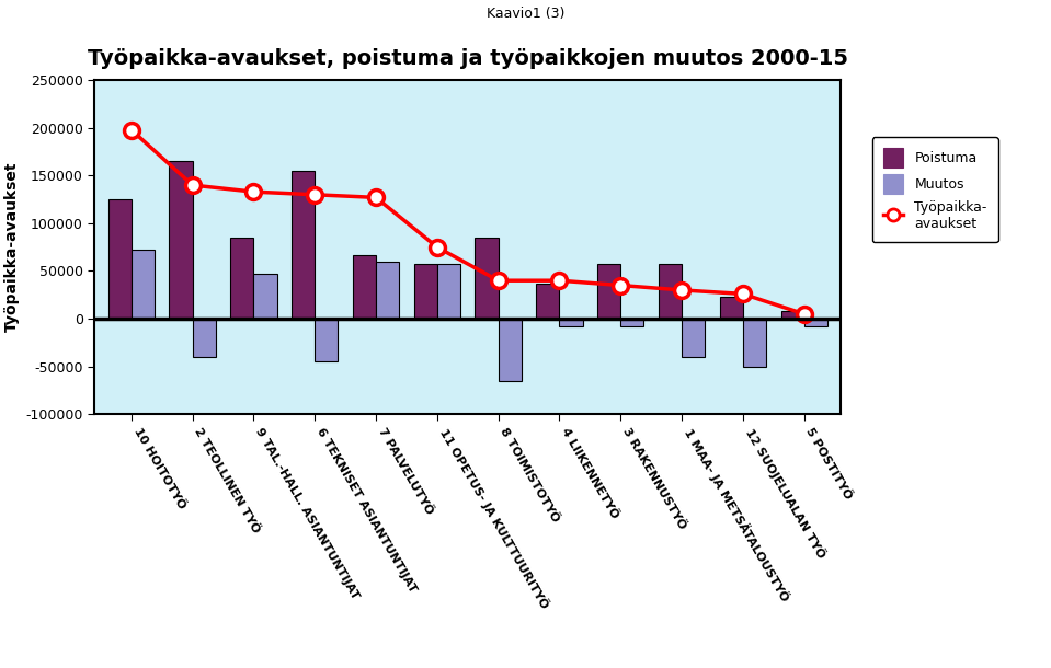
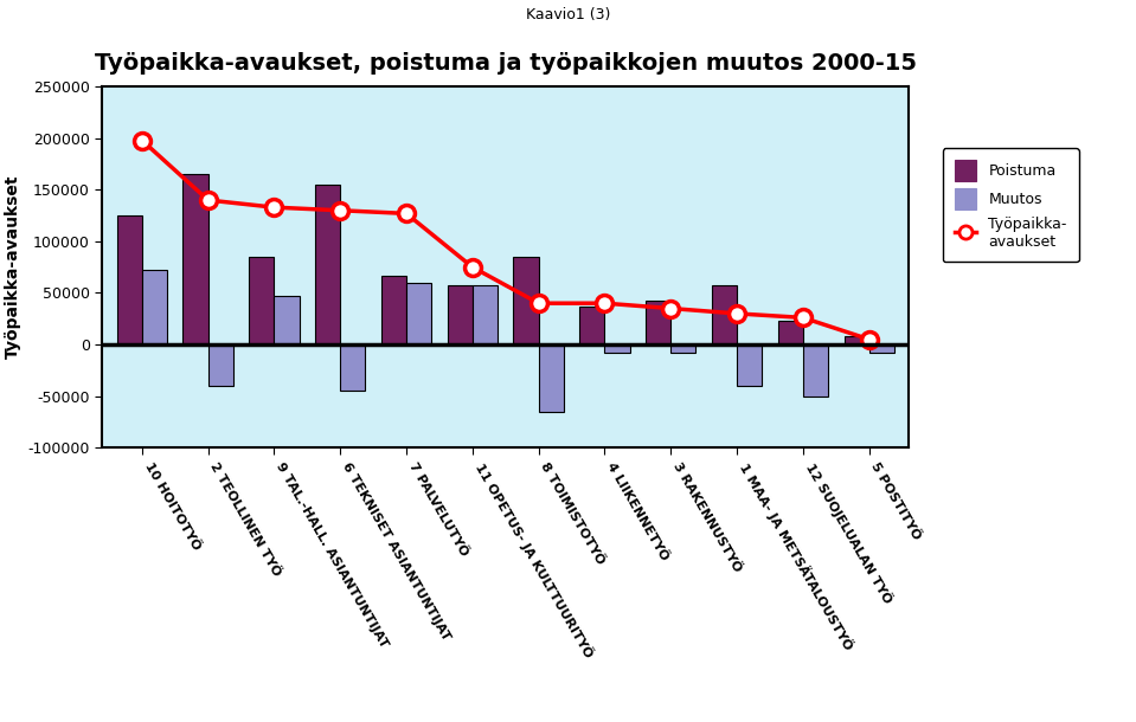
Poistuma/3 RAKENNUSTYÖ: 58000 -> 43000
